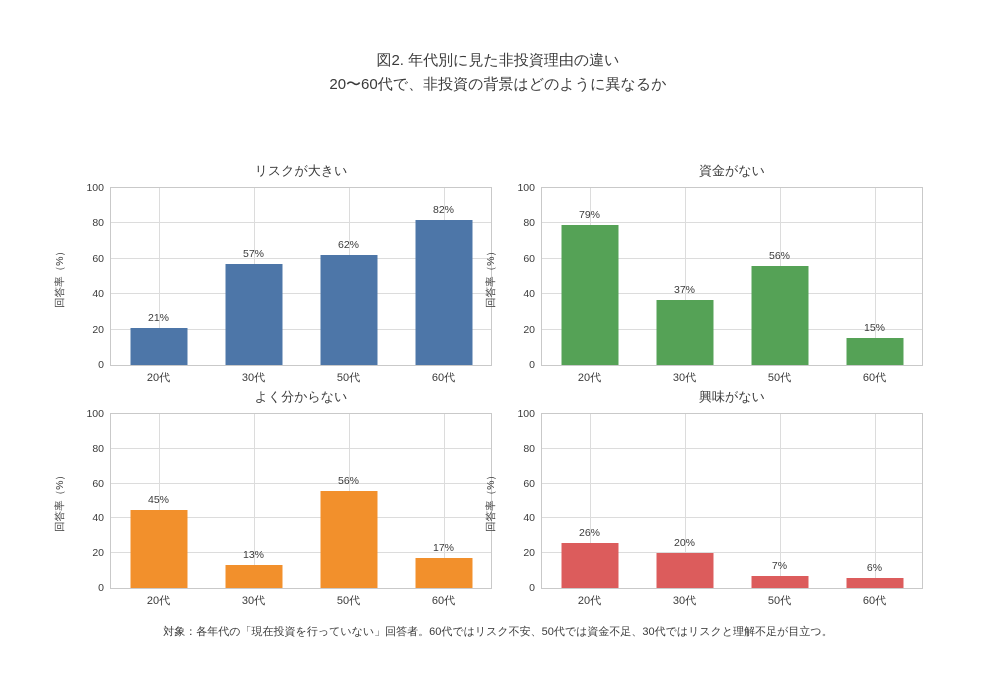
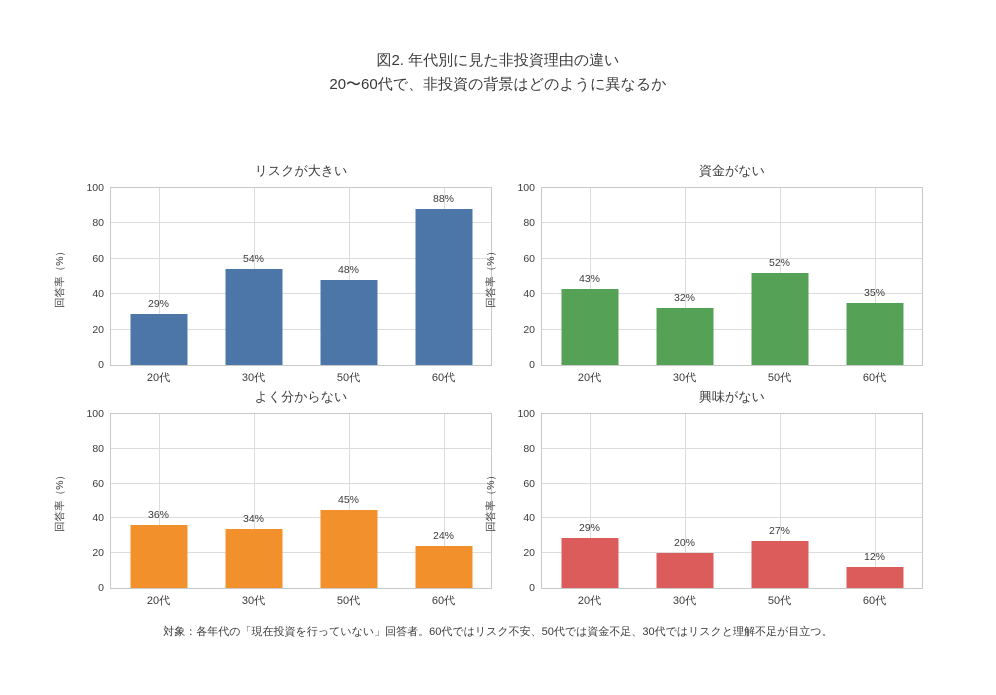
リスクが大きい/20代: 21% -> 29%
リスクが大きい/30代: 57% -> 54%
リスクが大きい/50代: 62% -> 48%
リスクが大きい/60代: 82% -> 88%
資金がない/20代: 79% -> 43%
資金がない/30代: 37% -> 32%
資金がない/50代: 56% -> 52%
資金がない/60代: 15% -> 35%
よく分からない/20代: 45% -> 36%
よく分からない/30代: 13% -> 34%
よく分からない/50代: 56% -> 45%
よく分からない/60代: 17% -> 24%
興味がない/20代: 26% -> 29%
興味がない/50代: 7% -> 27%
興味がない/60代: 6% -> 12%
